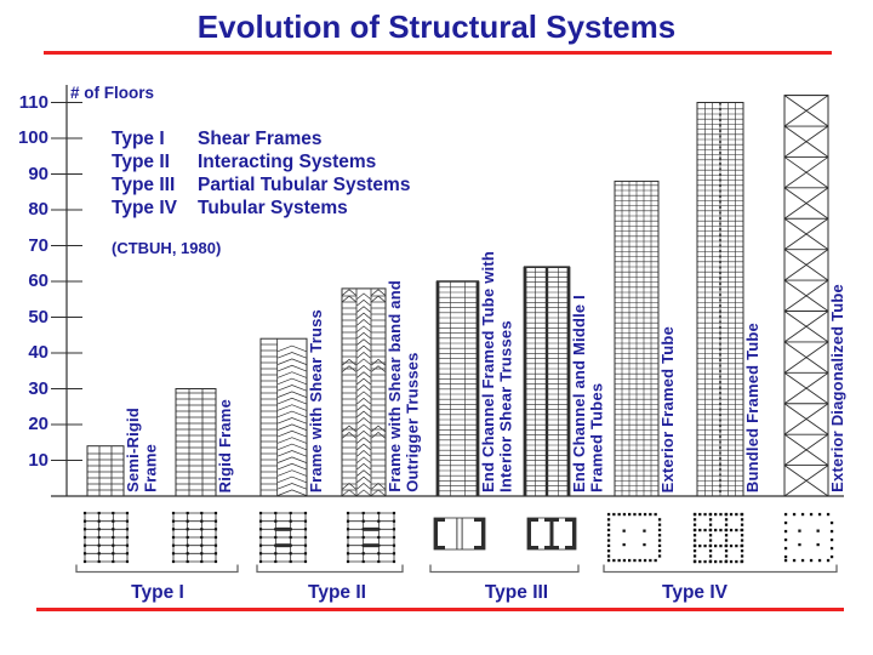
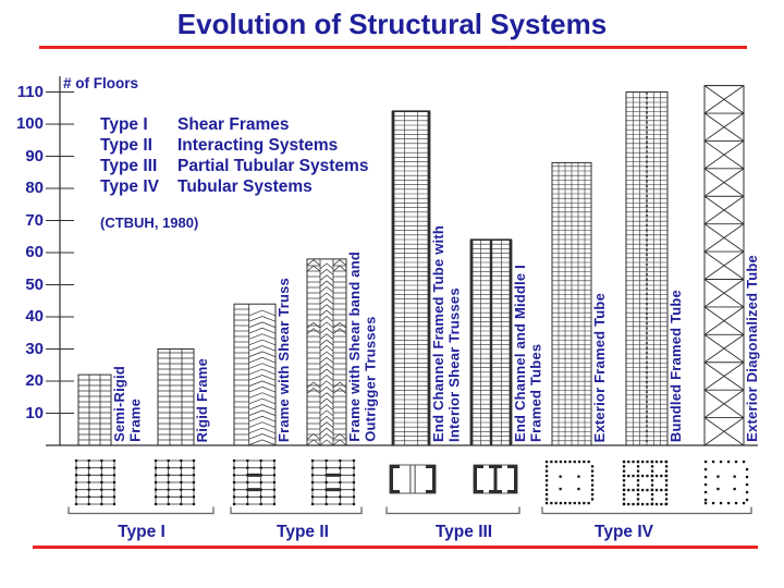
Semi-Rigid Frame: 14 -> 22
End Channel Framed Tube with Interior Shear Trusses: 60 -> 104
